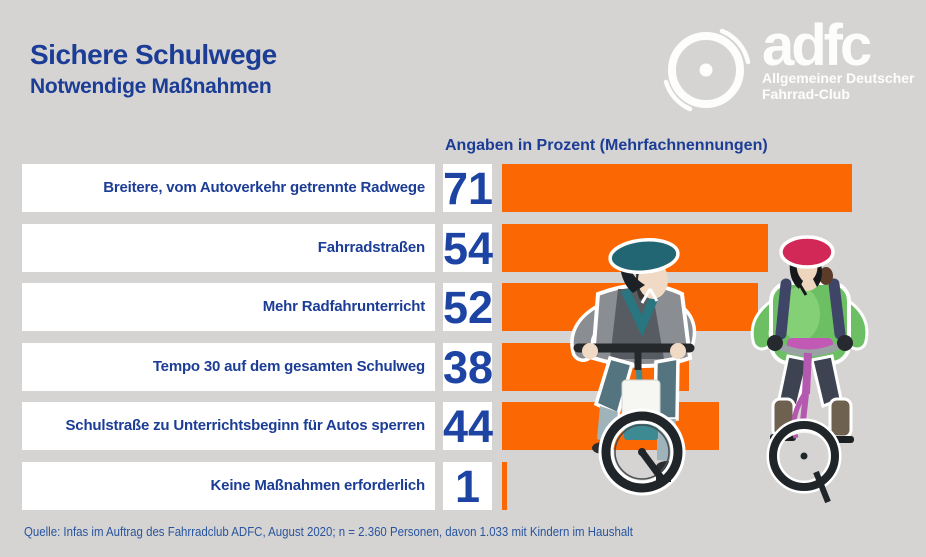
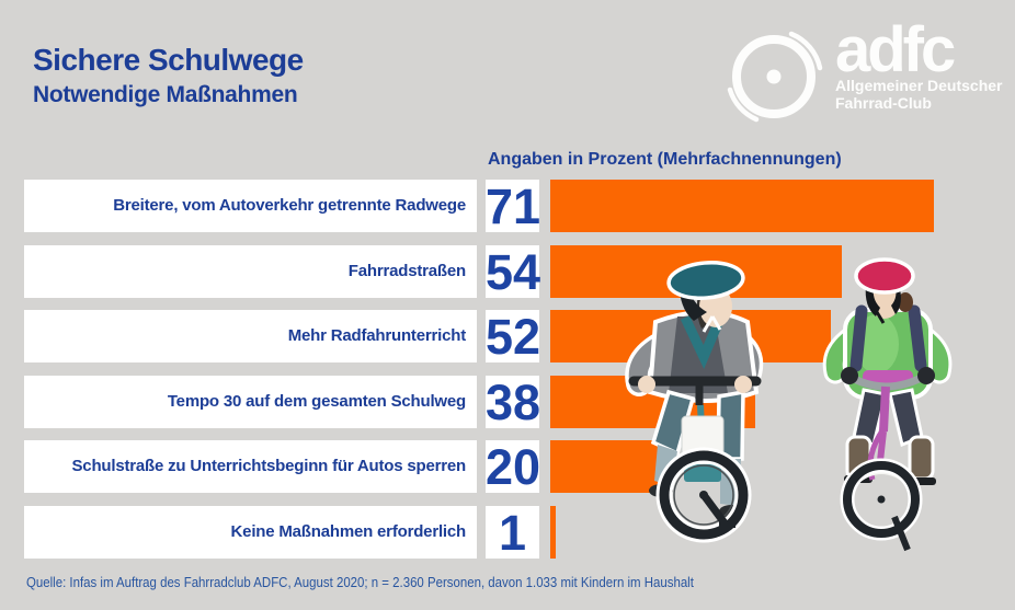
Schulstraße zu Unterrichtsbeginn für Autos sperren: 44 -> 20
